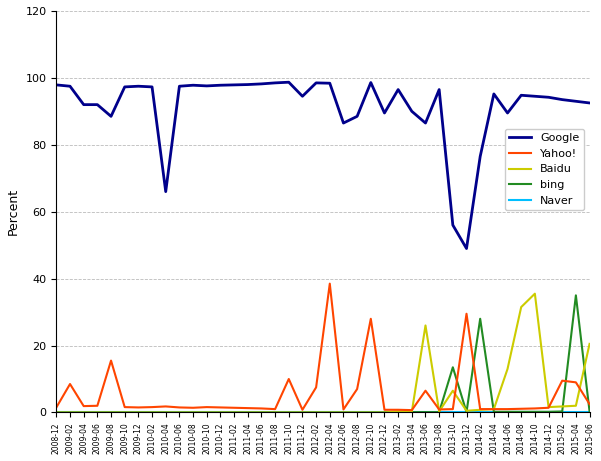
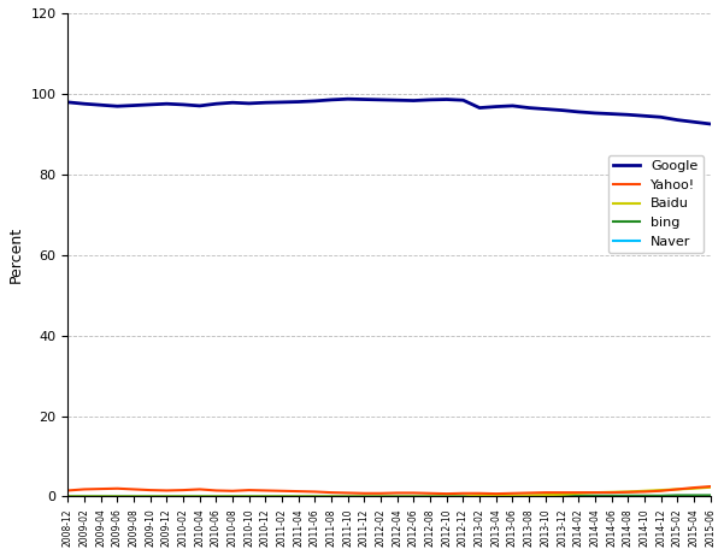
Yahoo!/2009-02: 8.5 -> 1.8
Google/2009-04: 92.0 -> 97.2
Google/2009-06: 92.0 -> 96.9
Google/2009-08: 88.5 -> 97.1
Yahoo!/2009-08: 15.5 -> 1.8
Google/2010-04: 66.0 -> 97.0
Yahoo!/2011-10: 10.0 -> 0.9
Google/2011-12: 94.5 -> 98.6
Yahoo!/2012-02: 7.5 -> 0.8
Yahoo!/2012-04: 38.5 -> 0.9
Google/2012-06: 86.5 -> 98.3
Google/2012-08: 88.5 -> 98.5
Yahoo!/2012-08: 7.0 -> 0.8
Yahoo!/2012-10: 28.0 -> 0.7
Google/2012-12: 89.5 -> 98.4
Google/2013-04: 90.0 -> 96.8
Google/2013-06: 86.5 -> 97.0
Yahoo!/2013-06: 6.5 -> 0.8
Baidu/2013-06: 26.0 -> 0.2
Google/2013-10: 56.0 -> 96.2
Baidu/2013-10: 6.5 -> 0.4
bing/2013-10: 13.5 -> 0.1
Google/2013-12: 49.0 -> 95.9
Yahoo!/2013-12: 29.5 -> 1.0
Google/2014-02: 76.5 -> 95.5
bing/2014-02: 28.0 -> 0.2
Google/2014-06: 89.5 -> 95.0
Baidu/2014-06: 13.0 -> 1.1
Baidu/2014-08: 31.5 -> 1.2
Baidu/2014-10: 35.5 -> 1.4
Yahoo!/2015-02: 9.5 -> 1.8
Yahoo!/2015-04: 9.0 -> 2.2
bing/2015-04: 35.0 -> 0.3
Baidu/2015-06: 20.5 -> 2.3
